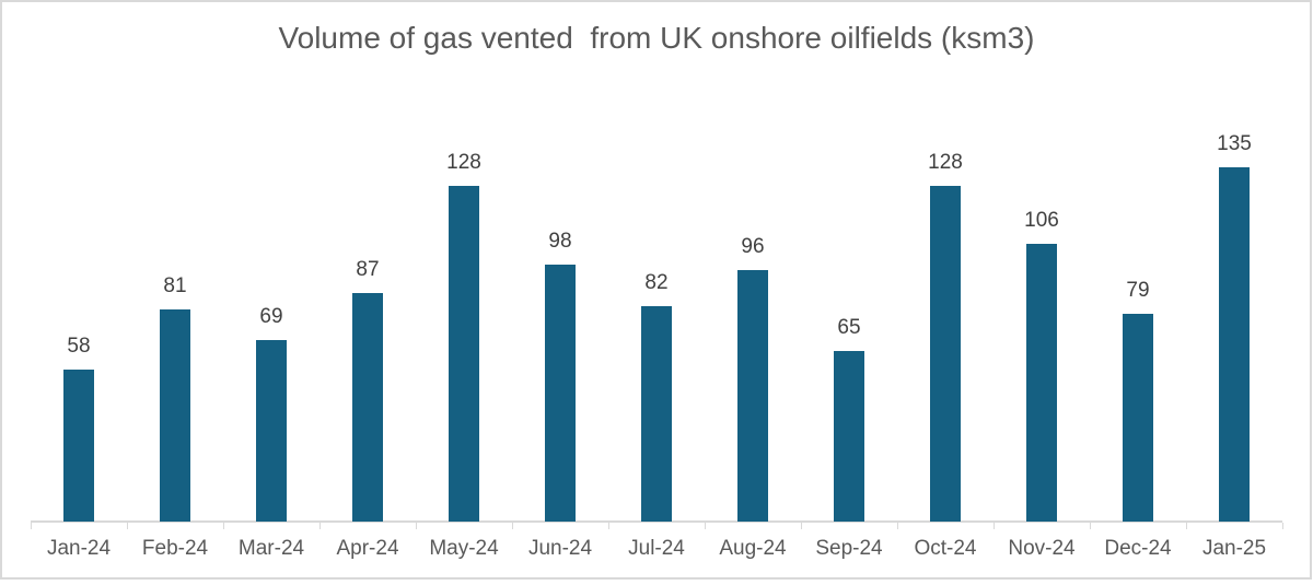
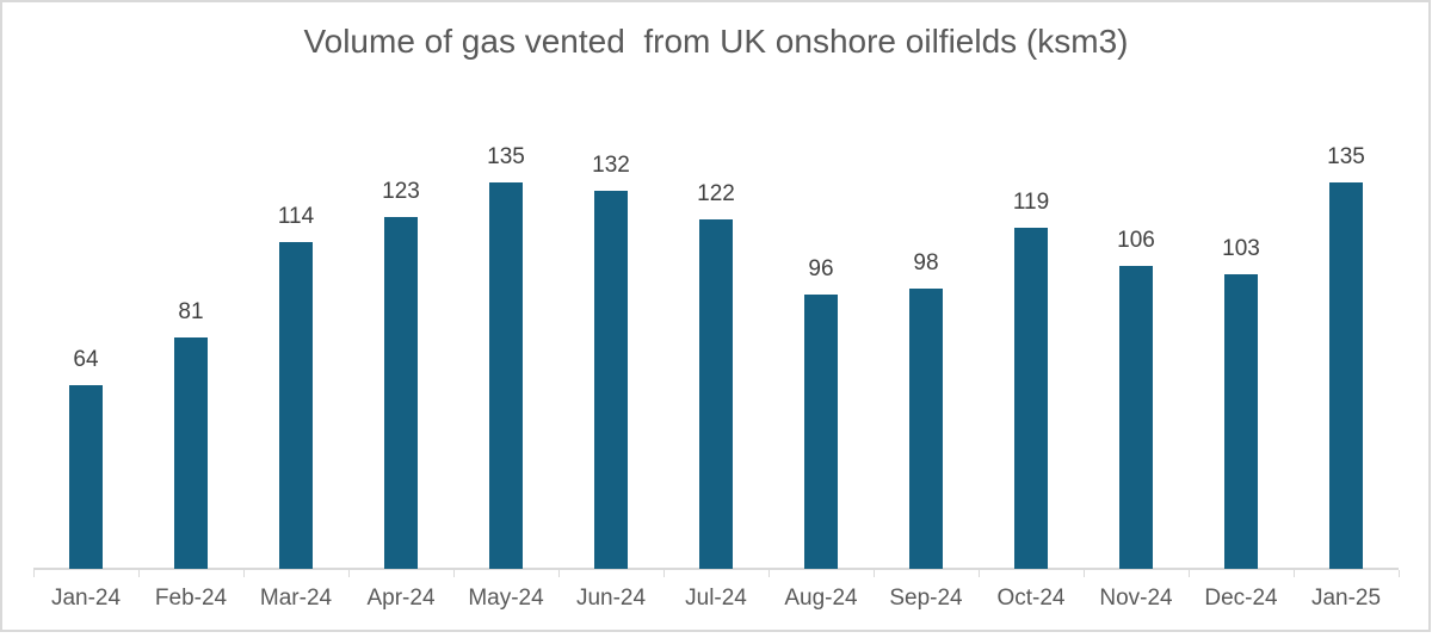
Jan-24: 58 -> 64
Mar-24: 69 -> 114
Apr-24: 87 -> 123
May-24: 128 -> 135
Jun-24: 98 -> 132
Jul-24: 82 -> 122
Sep-24: 65 -> 98
Oct-24: 128 -> 119
Dec-24: 79 -> 103
